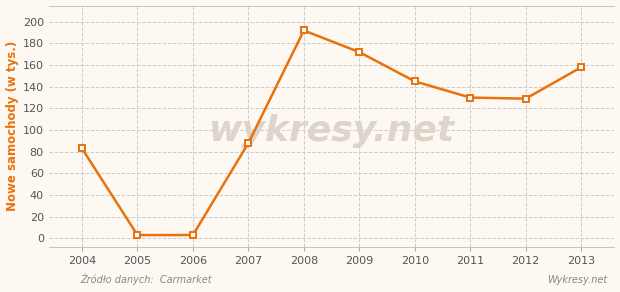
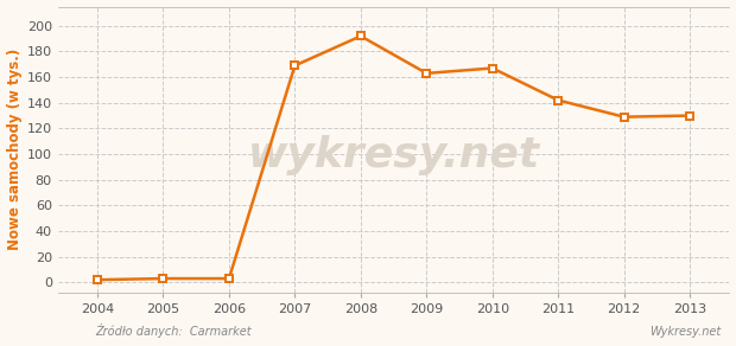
2004: 83 -> 2
2007: 88 -> 169
2009: 172 -> 163
2010: 145 -> 167
2011: 130 -> 142
2013: 158 -> 130
